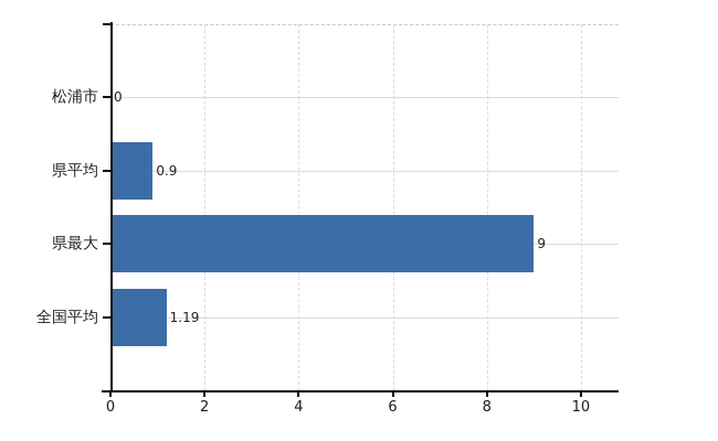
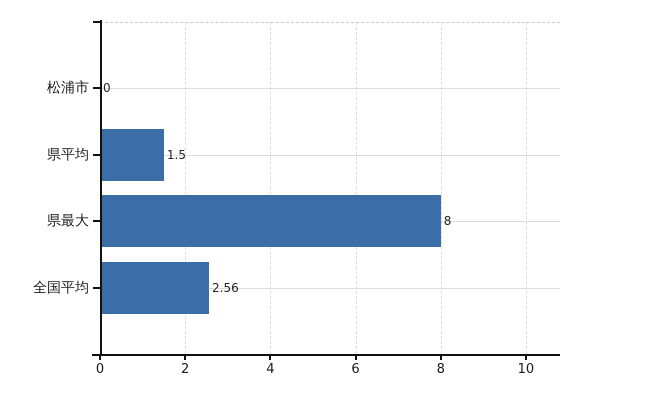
県平均: 0.9 -> 1.5
県最大: 9 -> 8
全国平均: 1.19 -> 2.56
